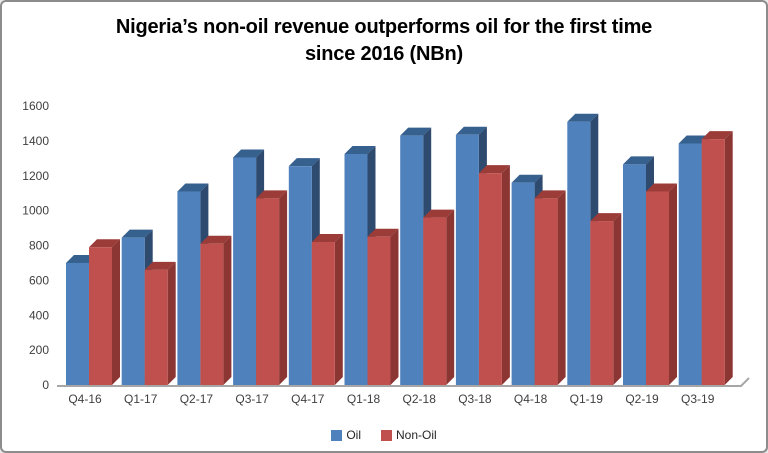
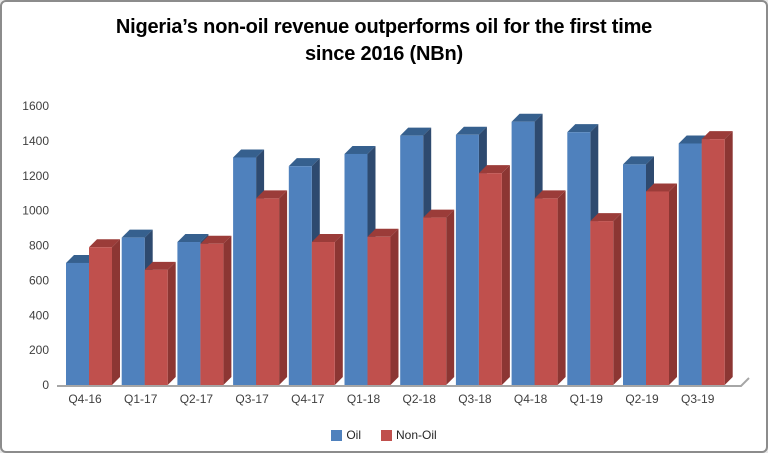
Oil/Q2-17: 1110 -> 820
Oil/Q4-18: 1160 -> 1510
Oil/Q1-19: 1510 -> 1450
